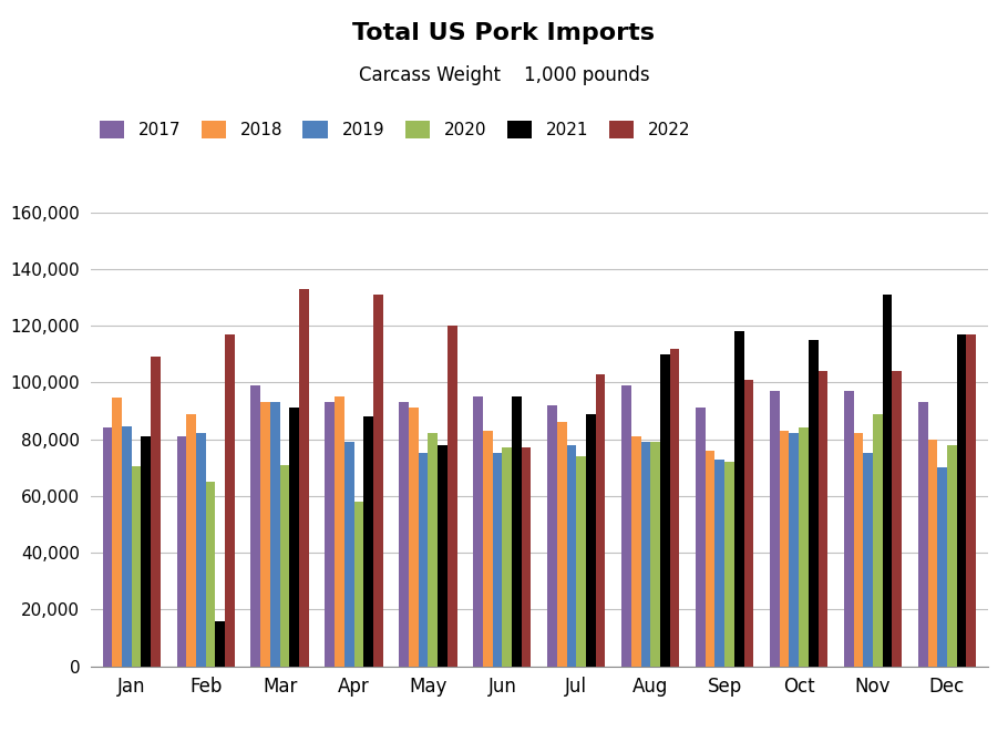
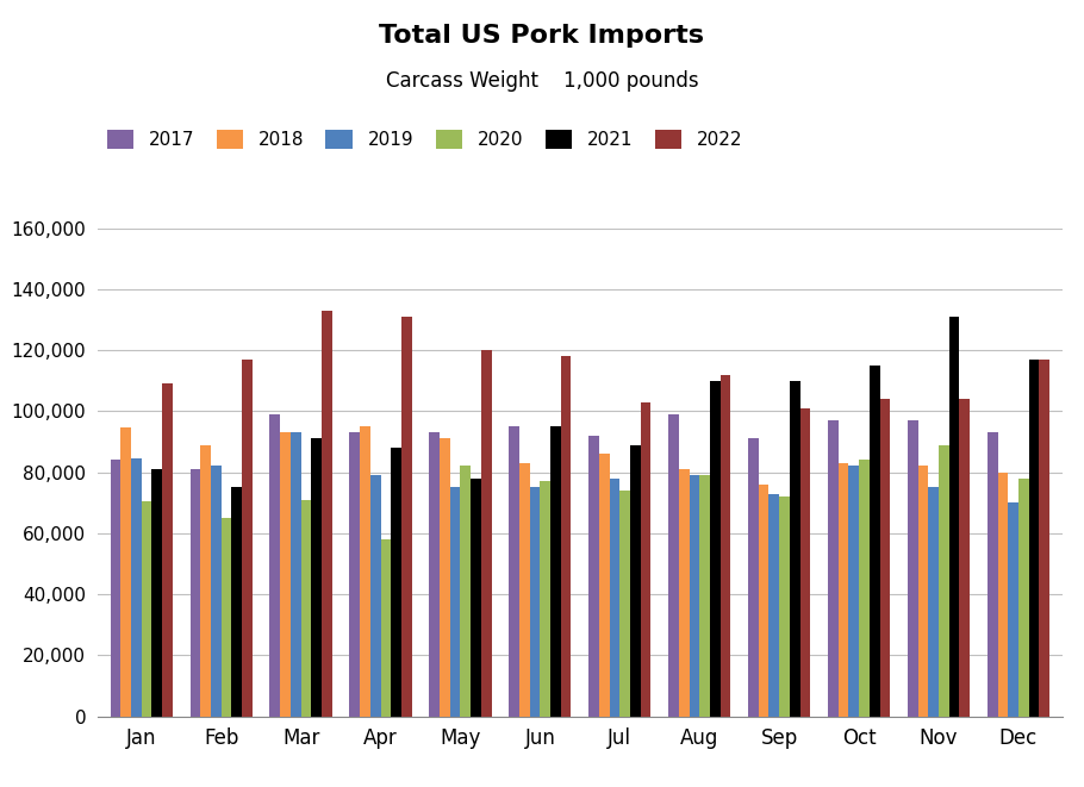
2021/Feb: 16,000 -> 75,000
2022/Jun: 77,000 -> 118,000
2021/Sep: 118,000 -> 110,000
